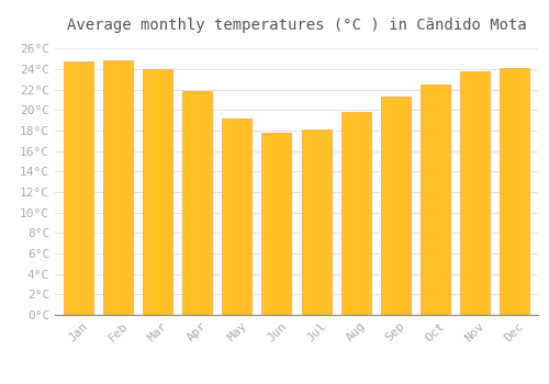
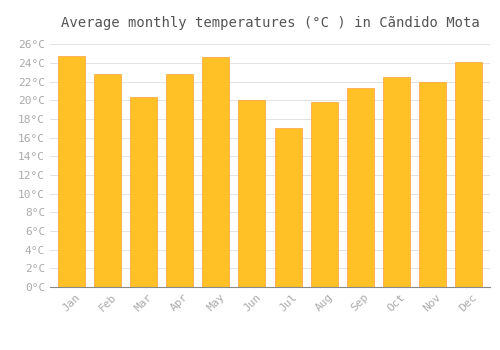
Feb: 24.9°C -> 22.8°C
Mar: 24.0°C -> 20.4°C
Apr: 21.9°C -> 22.8°C
May: 19.2°C -> 24.6°C
Jun: 17.8°C -> 20.0°C
Jul: 18.1°C -> 17.0°C
Nov: 23.8°C -> 22.0°C
